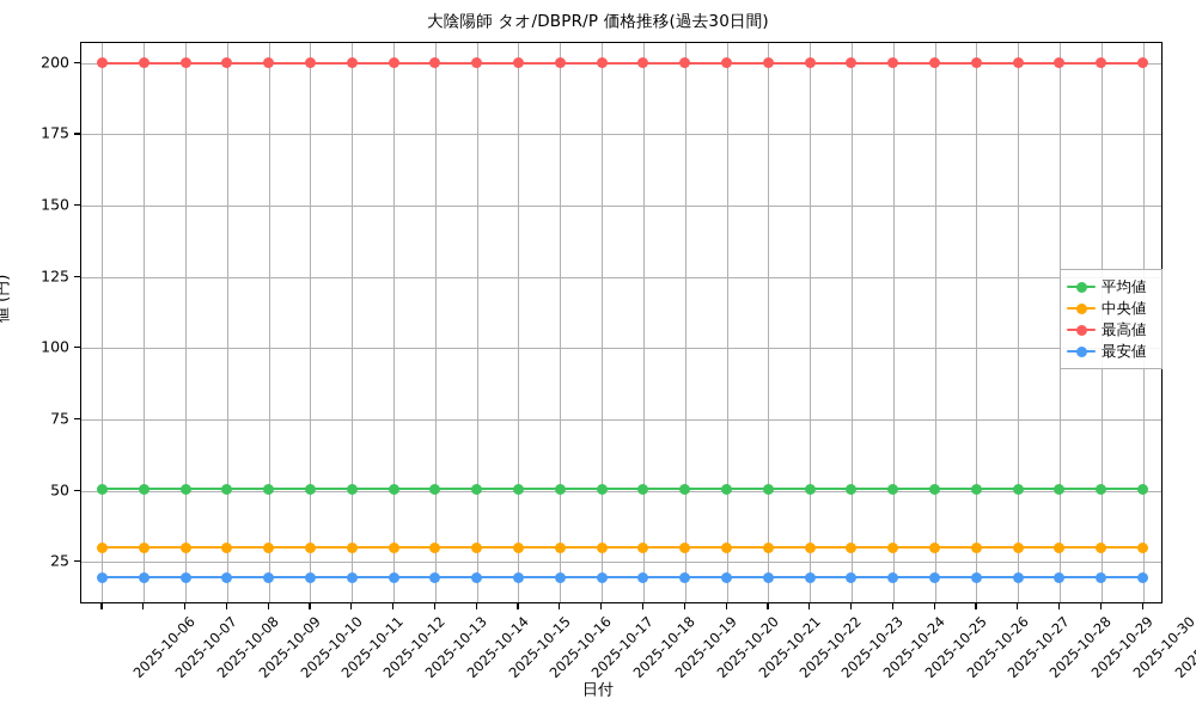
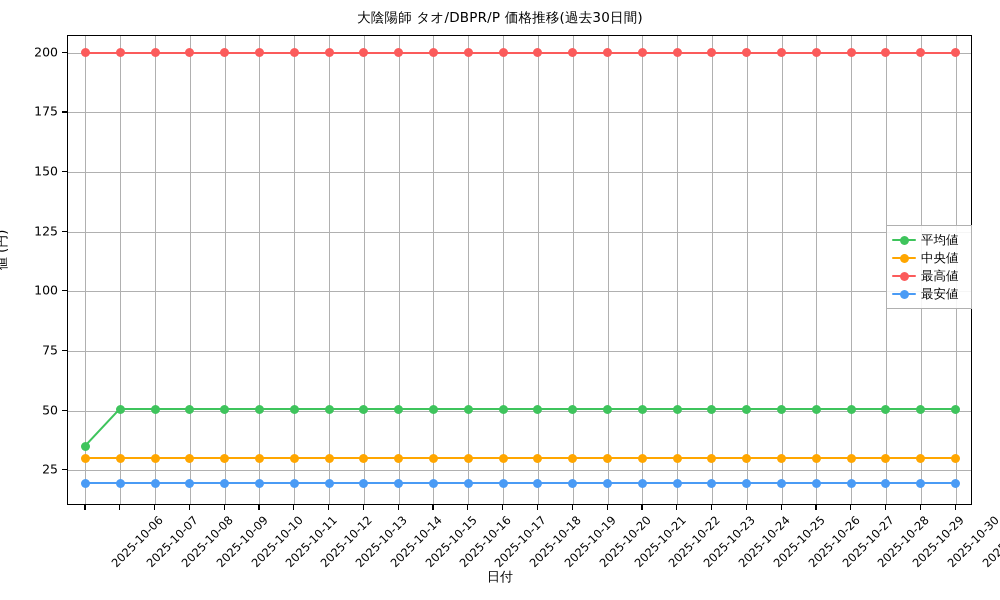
平均値/2025-10-06: 51 -> 35
